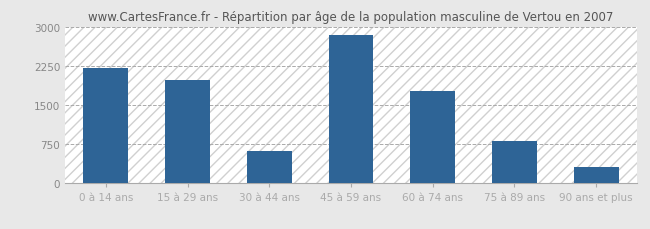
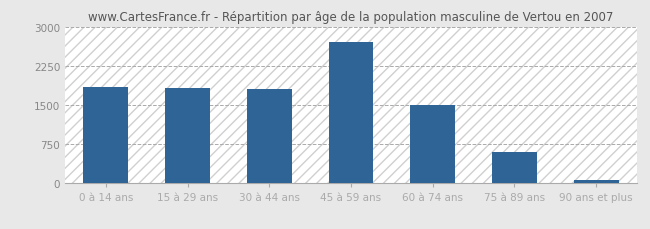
0 à 14 ans: 2200 -> 1850
15 à 29 ans: 1980 -> 1820
30 à 44 ans: 620 -> 1800
45 à 59 ans: 2840 -> 2700
60 à 74 ans: 1760 -> 1490
75 à 89 ans: 800 -> 590
90 ans et plus: 300 -> 60
